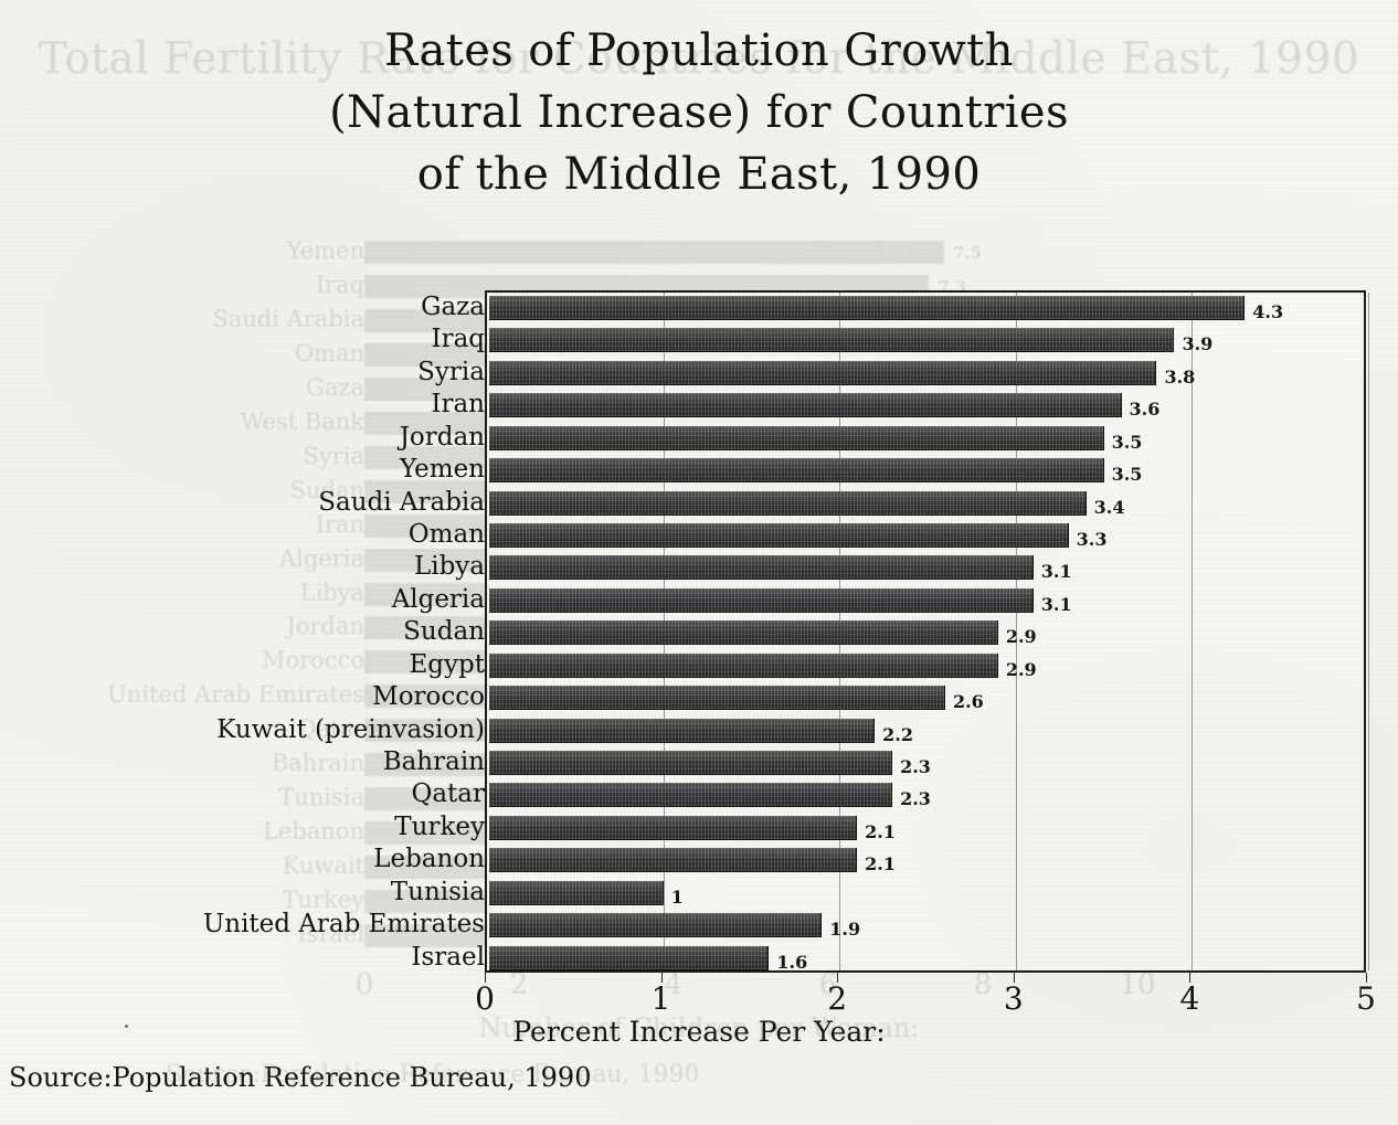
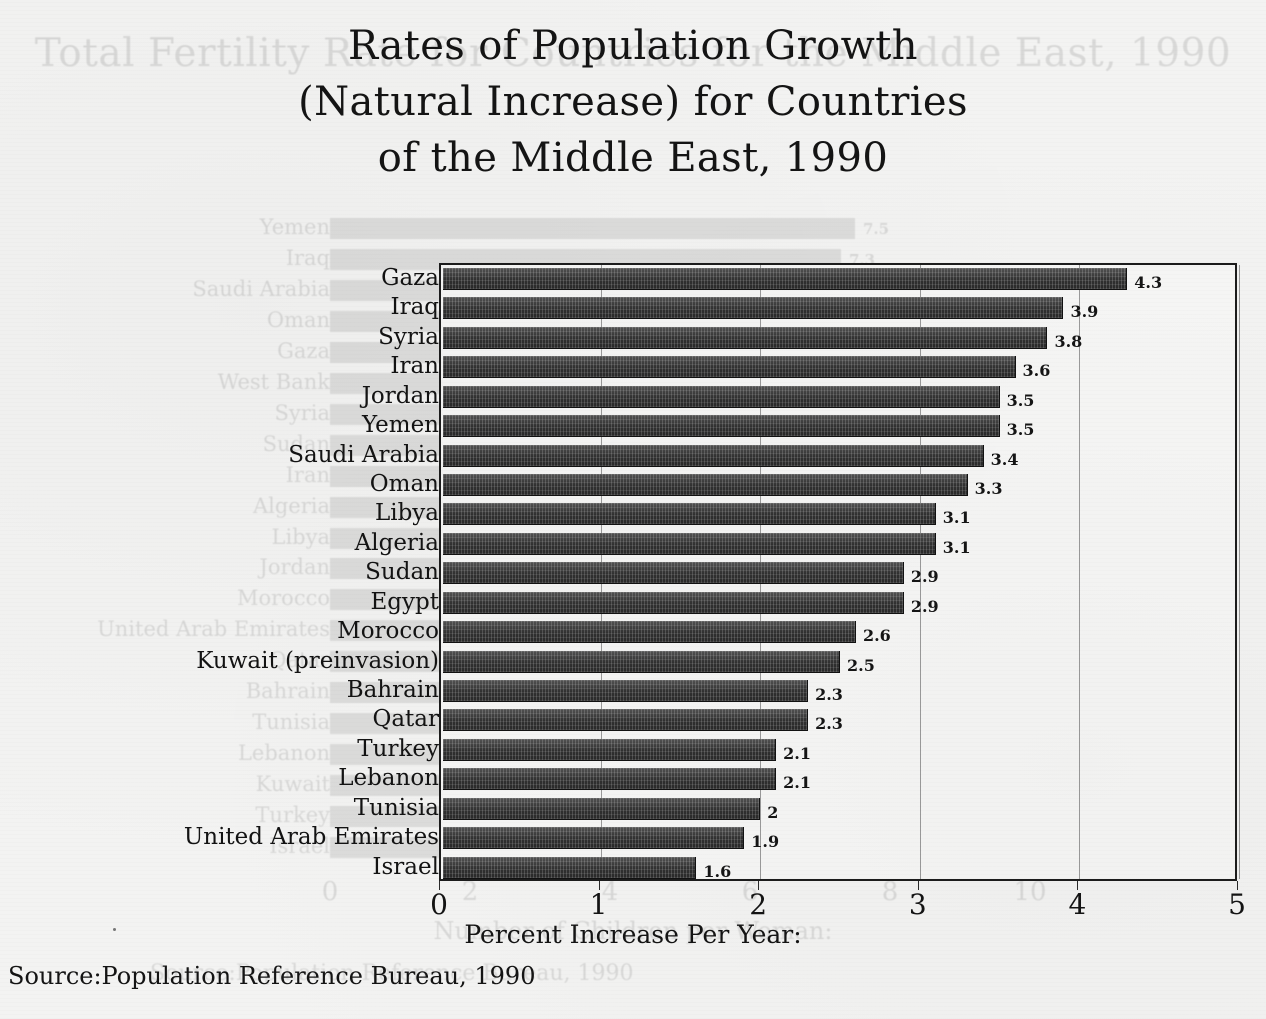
Kuwait (preinvasion): 2.2 -> 2.5
Tunisia: 1 -> 2
